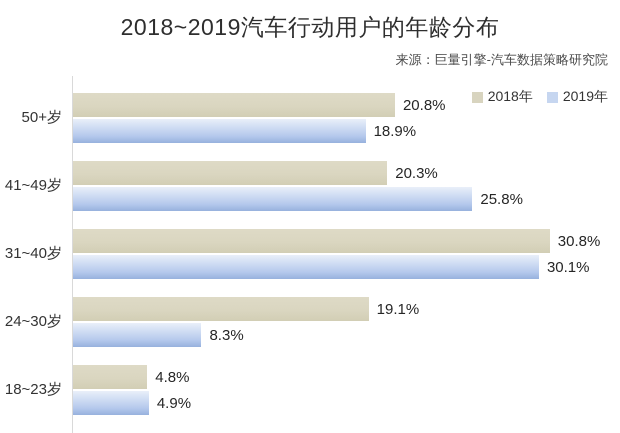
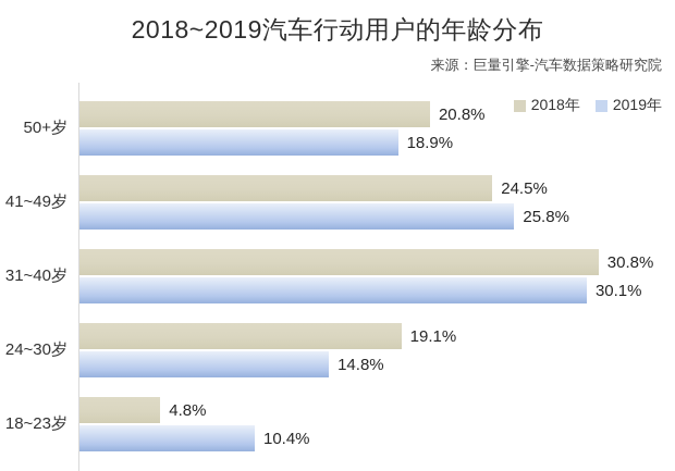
2018年/41~49岁: 20.3% -> 24.5%
2019年/24~30岁: 8.3% -> 14.8%
2019年/18~23岁: 4.9% -> 10.4%
